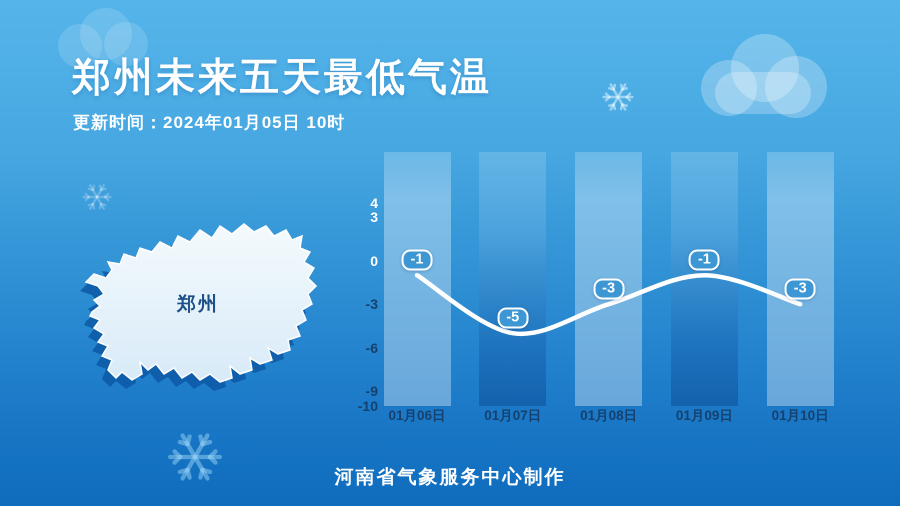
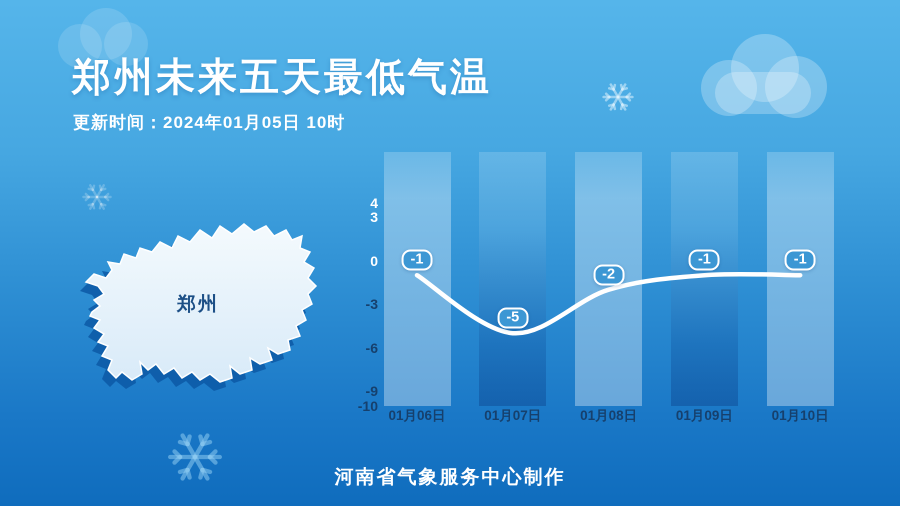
01月08日: -3 -> -2
01月10日: -3 -> -1
